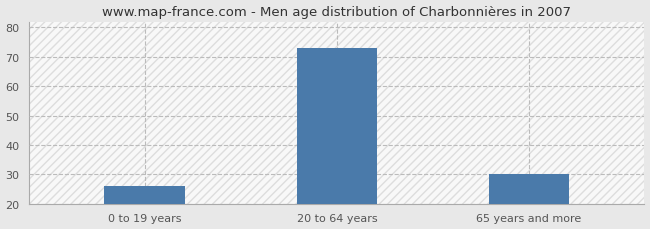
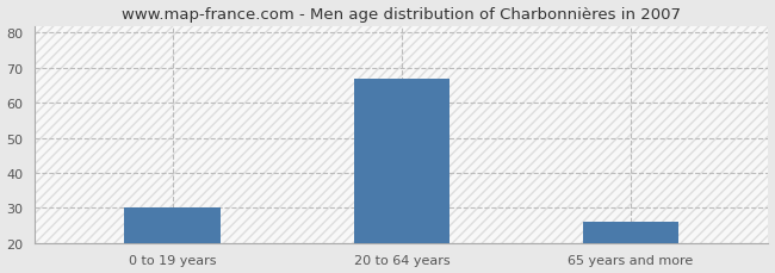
0 to 19 years: 26 -> 30
20 to 64 years: 73 -> 67
65 years and more: 30 -> 26
